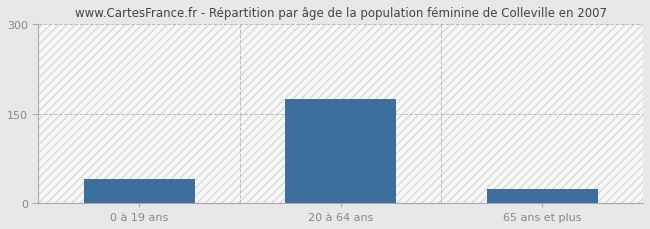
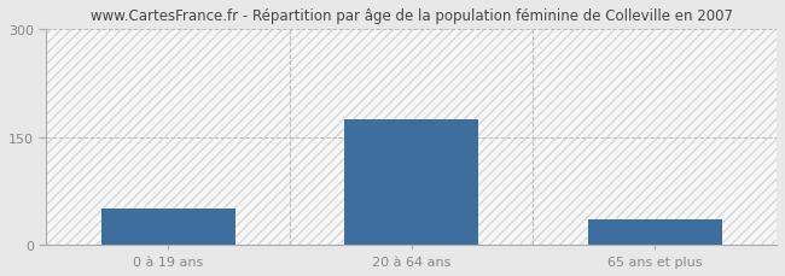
0 à 19 ans: 40 -> 50
65 ans et plus: 24 -> 35
